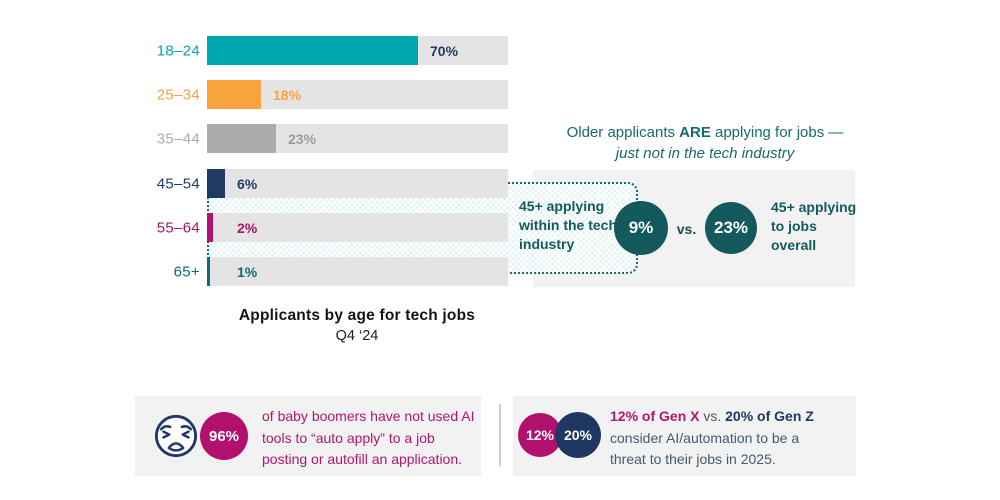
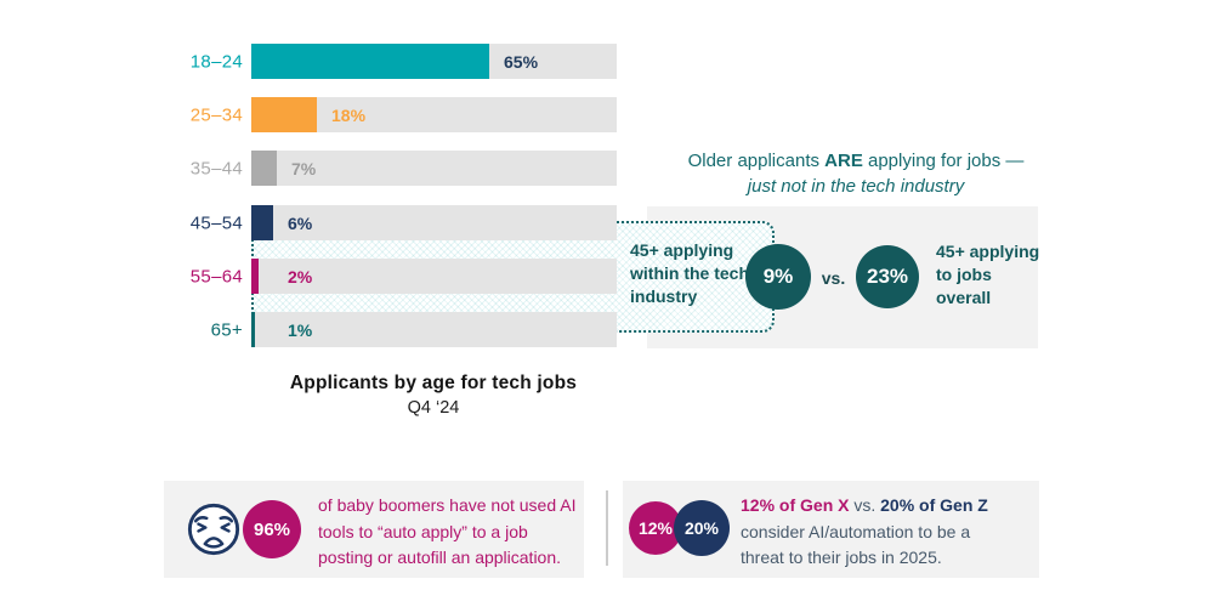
18–24: 70% -> 65%
35–44: 23% -> 7%
